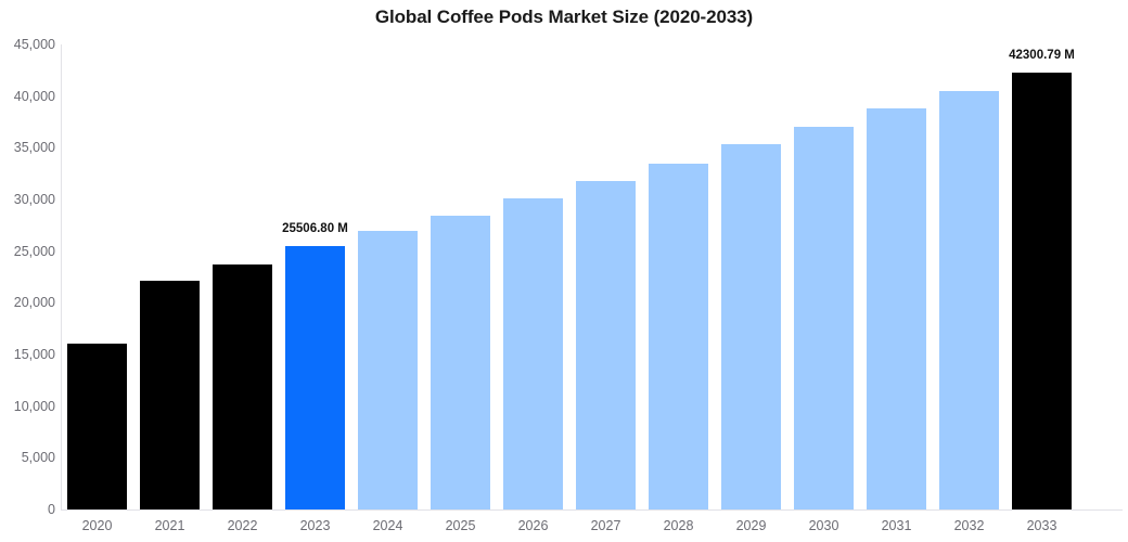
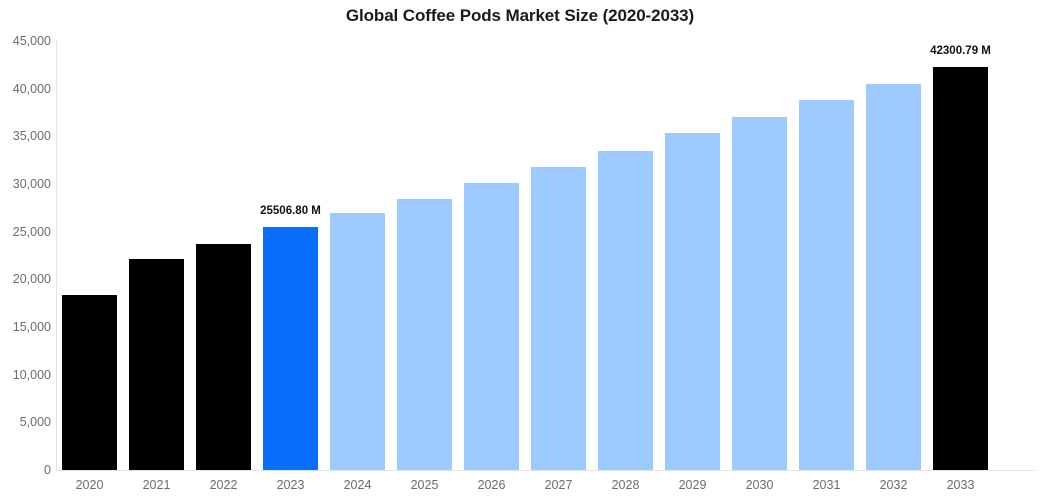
2020: 16000 -> 18000
